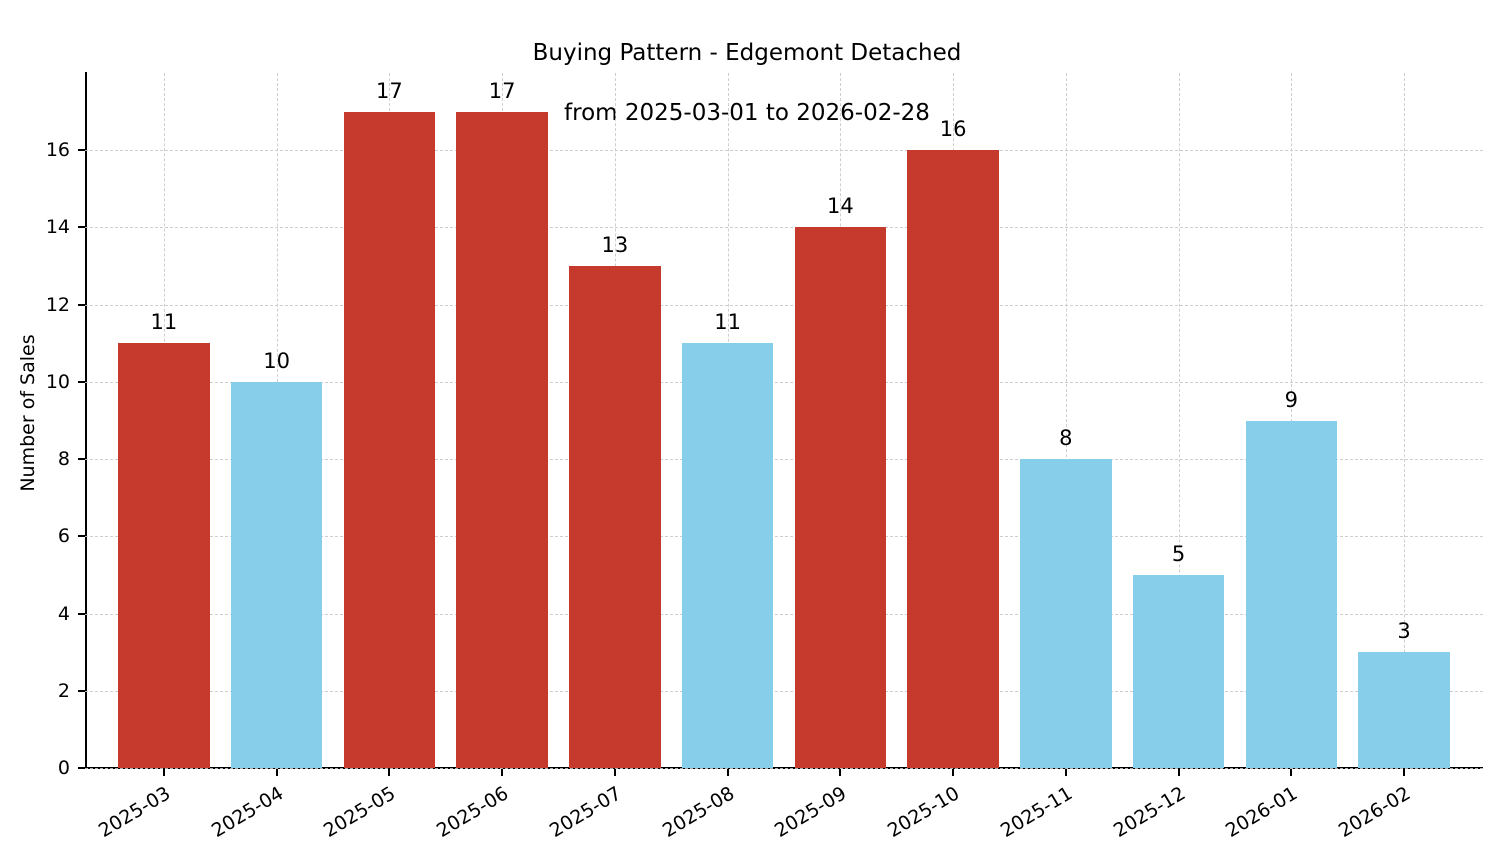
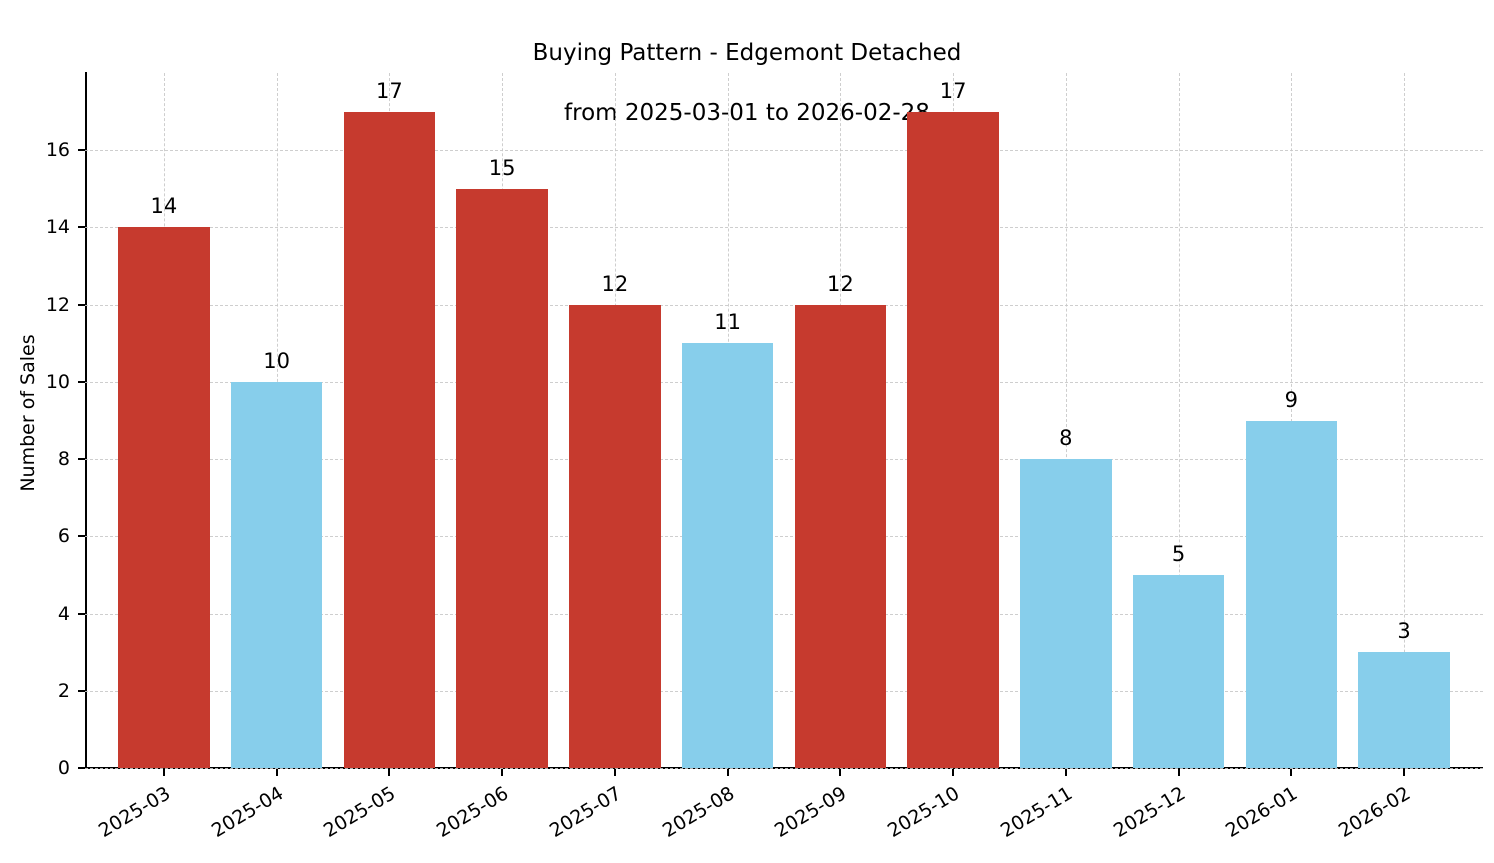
2025-03: 11 -> 14
2025-06: 17 -> 15
2025-07: 13 -> 12
2025-09: 14 -> 12
2025-10: 16 -> 17
